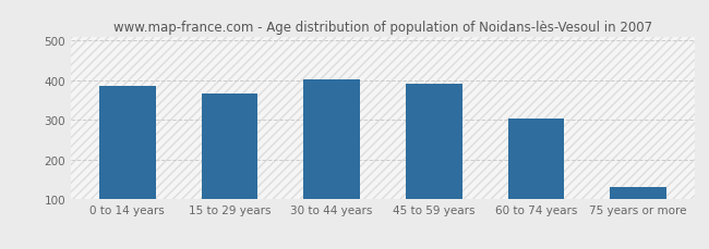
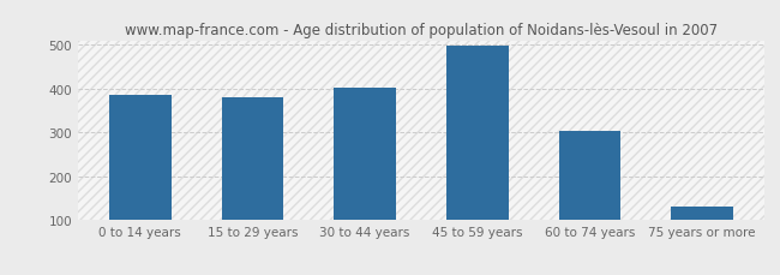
15 to 29 years: 365 -> 380
45 to 59 years: 390 -> 497
